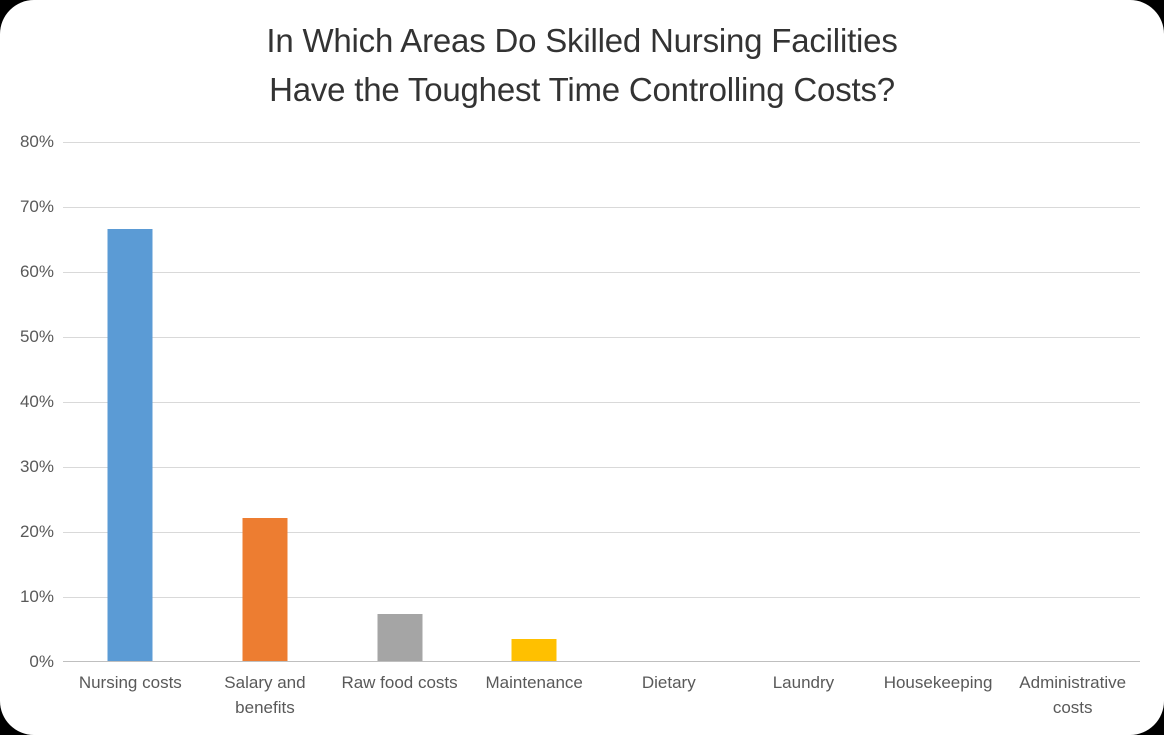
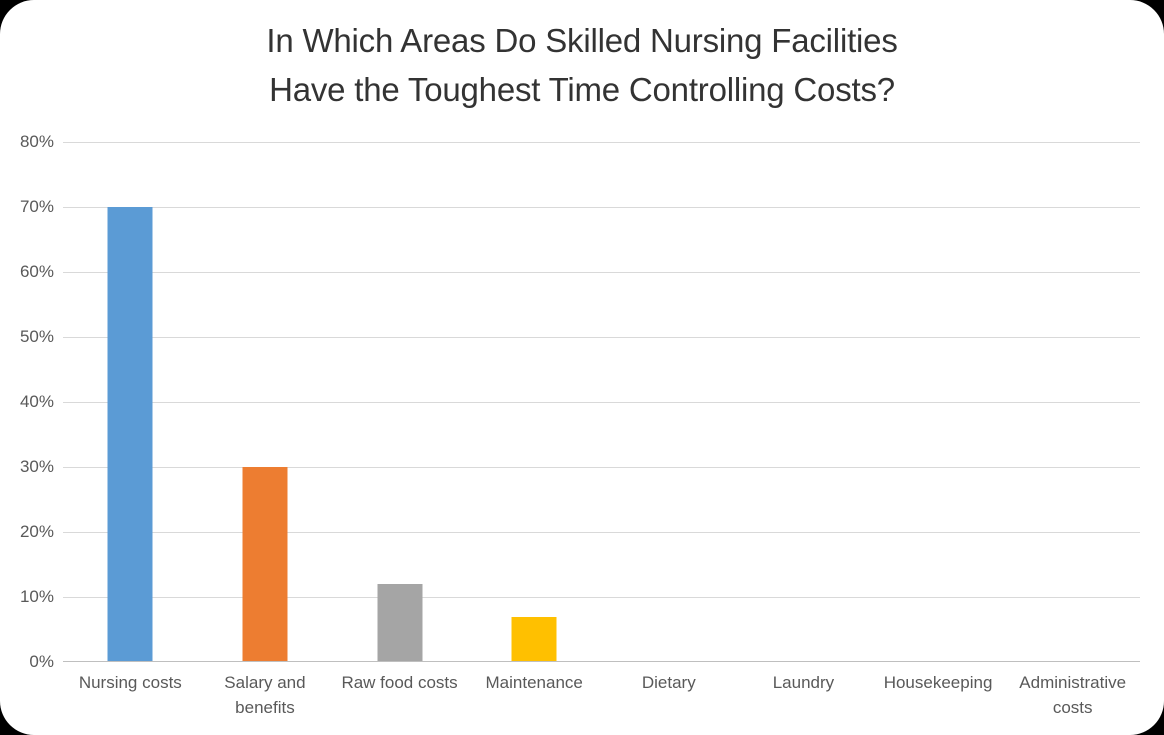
Nursing costs: 67% -> 70%
Salary and benefits: 22% -> 30%
Raw food costs: 7% -> 12%
Maintenance: 4% -> 7%
